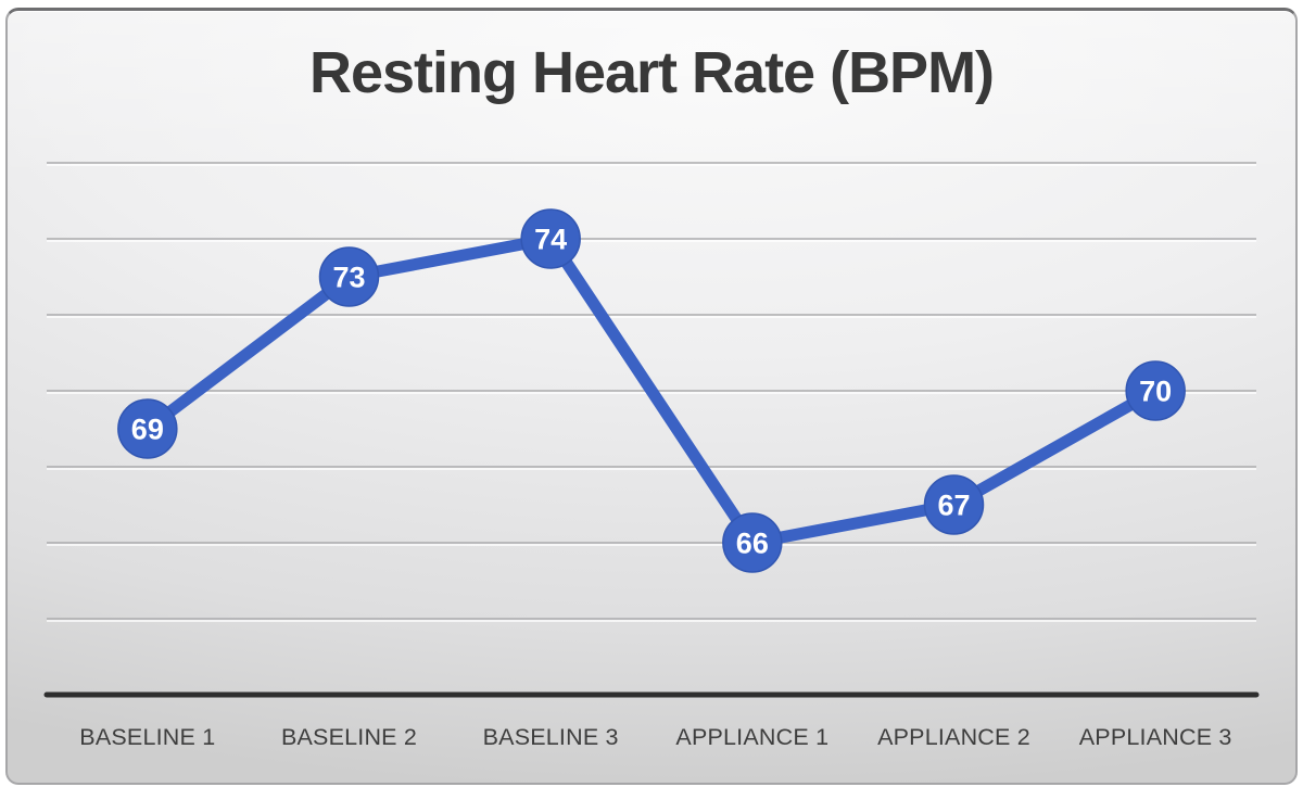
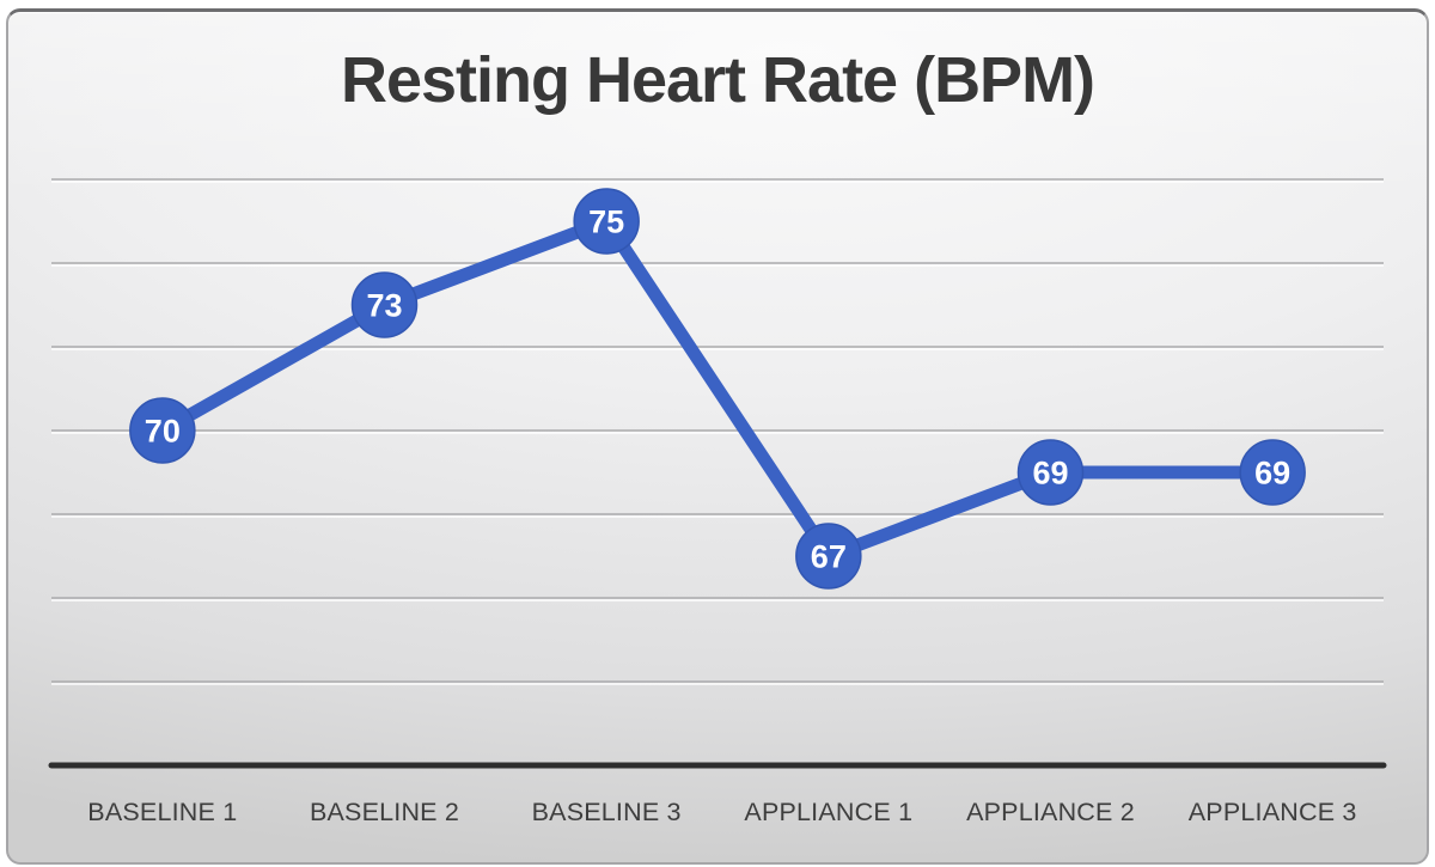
BASELINE 1: 69 -> 70
BASELINE 3: 74 -> 75
APPLIANCE 1: 66 -> 67
APPLIANCE 2: 67 -> 69
APPLIANCE 3: 70 -> 69
